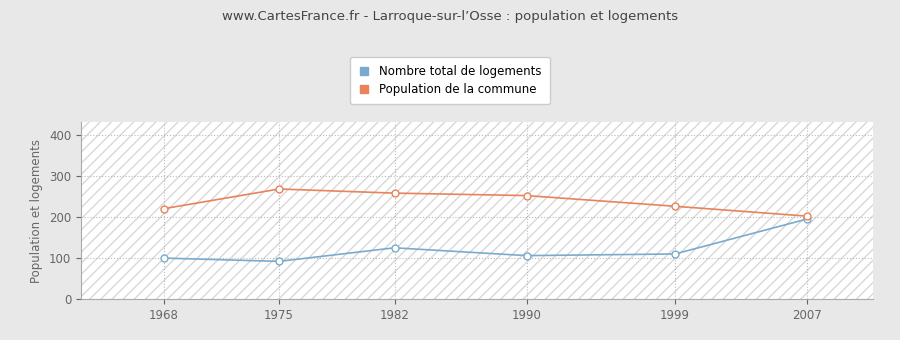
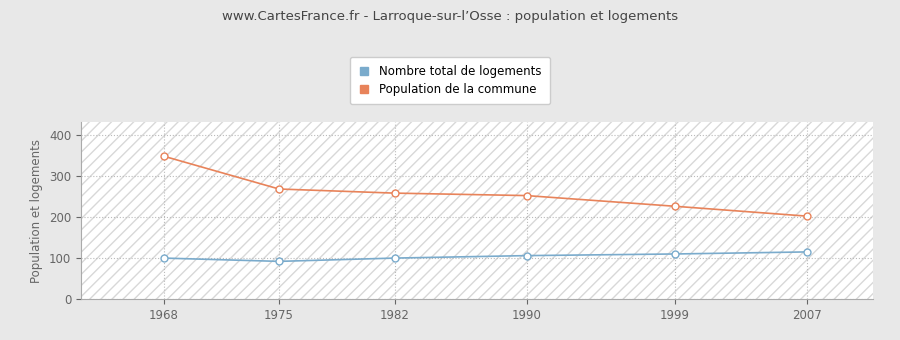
Population de la commune/1968: 220 -> 348
Nombre total de logements/1982: 125 -> 100
Nombre total de logements/2007: 195 -> 115
